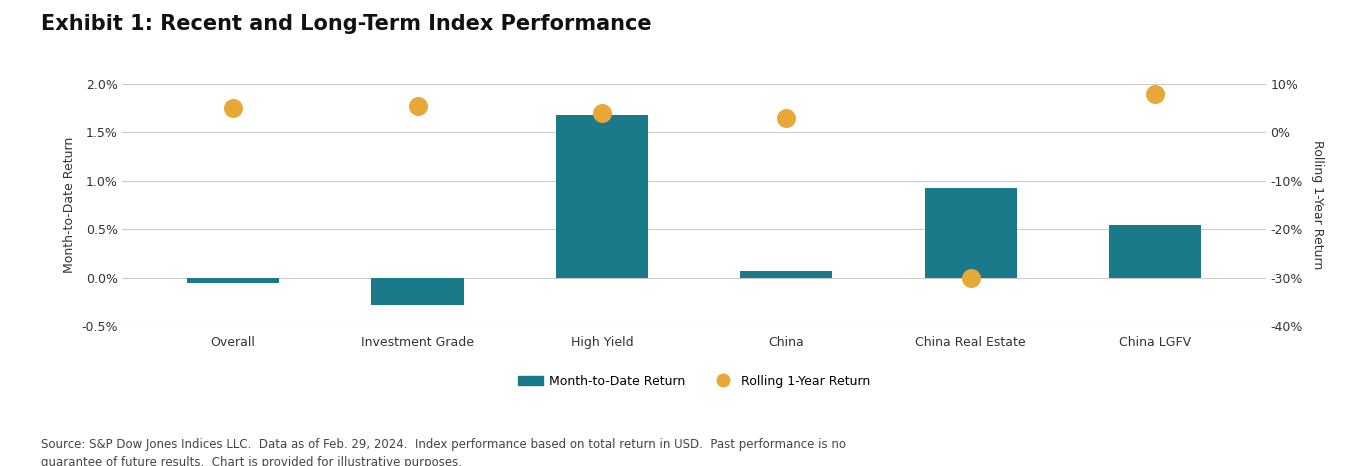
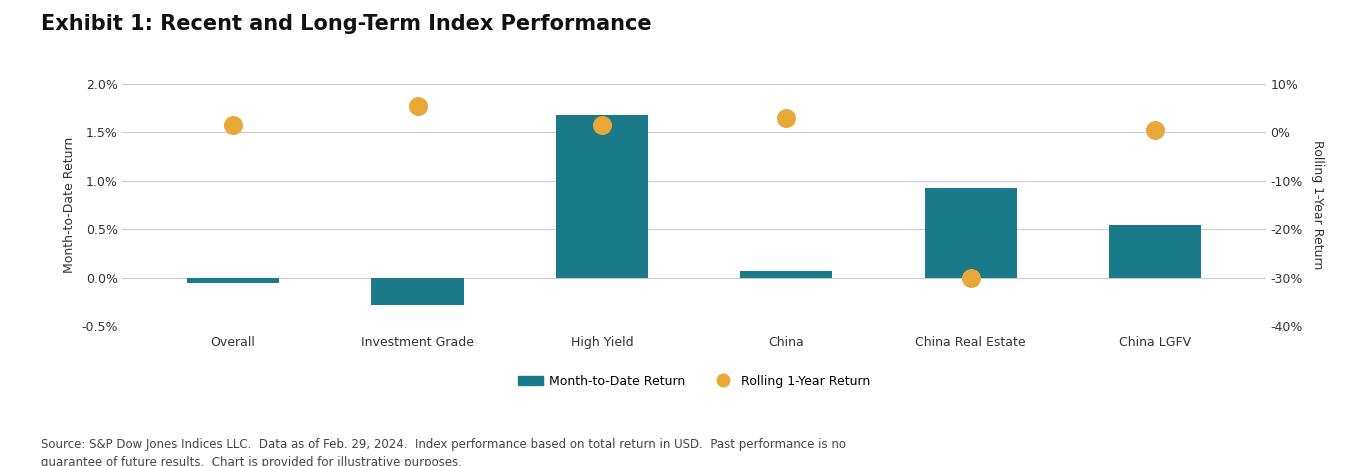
Rolling 1-Year Return/Overall: 5.0% -> 1.5%
Rolling 1-Year Return/High Yield: 4.0% -> 1.5%
Rolling 1-Year Return/China LGFV: 8.0% -> 0.5%
